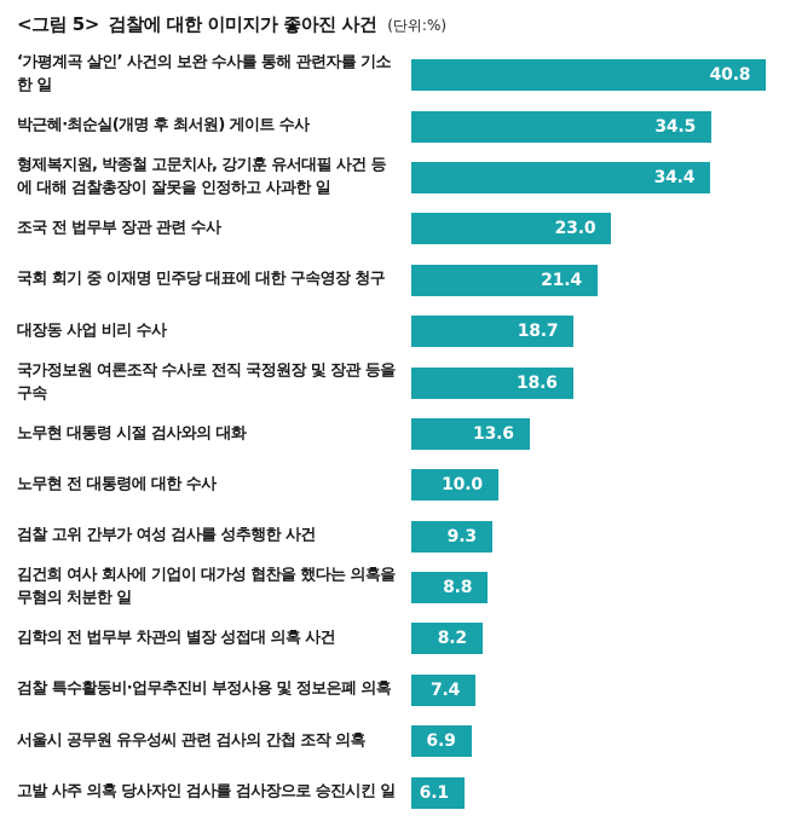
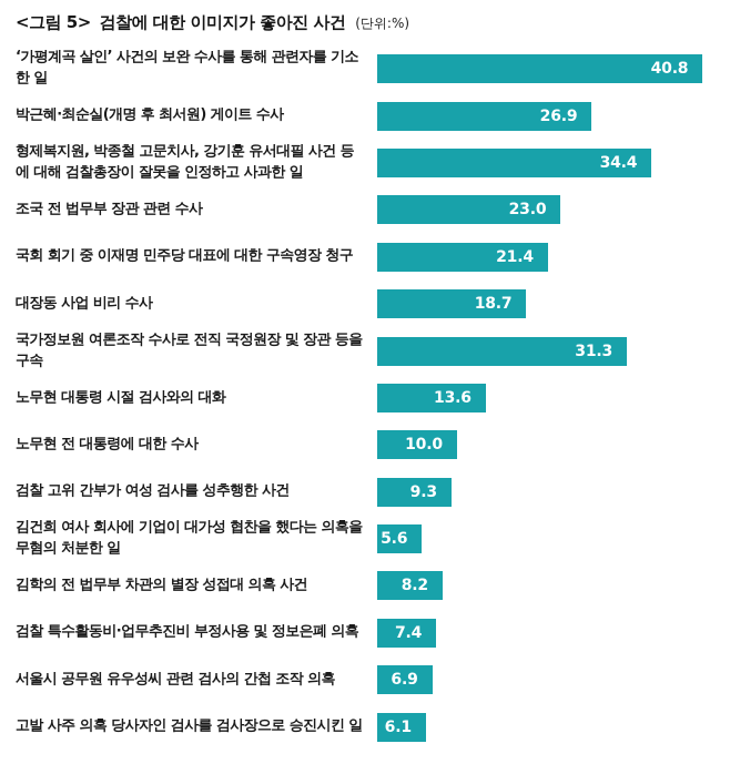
박근혜·최순실(개명 후 최서원) 게이트 수사: 34.5 -> 26.9
국가정보원 여론조작 수사로 전직 국정원장 및 장관 등을 구속: 18.6 -> 31.3
김건희 여사 회사에 기업이 대가성 협찬을 했다는 의혹을 무혐의 처분한 일: 8.8 -> 5.6
